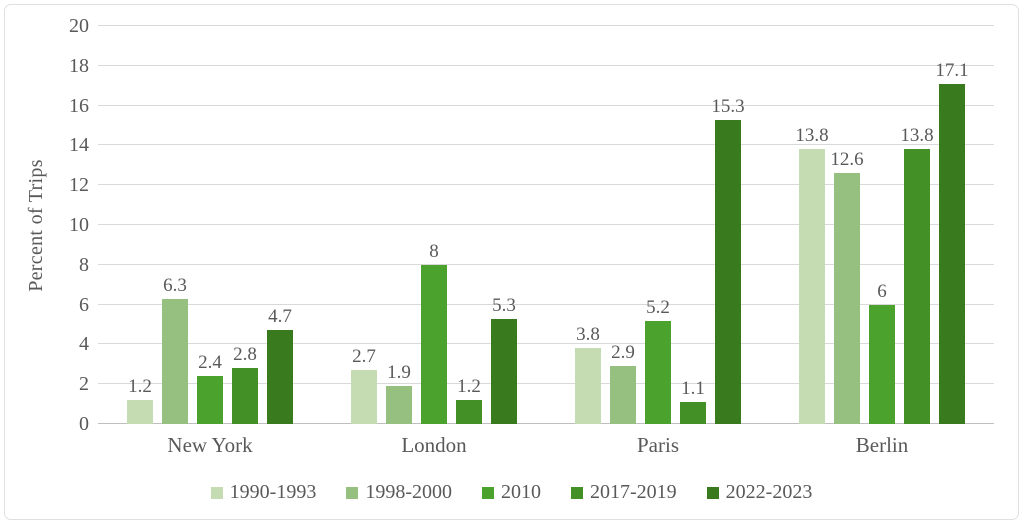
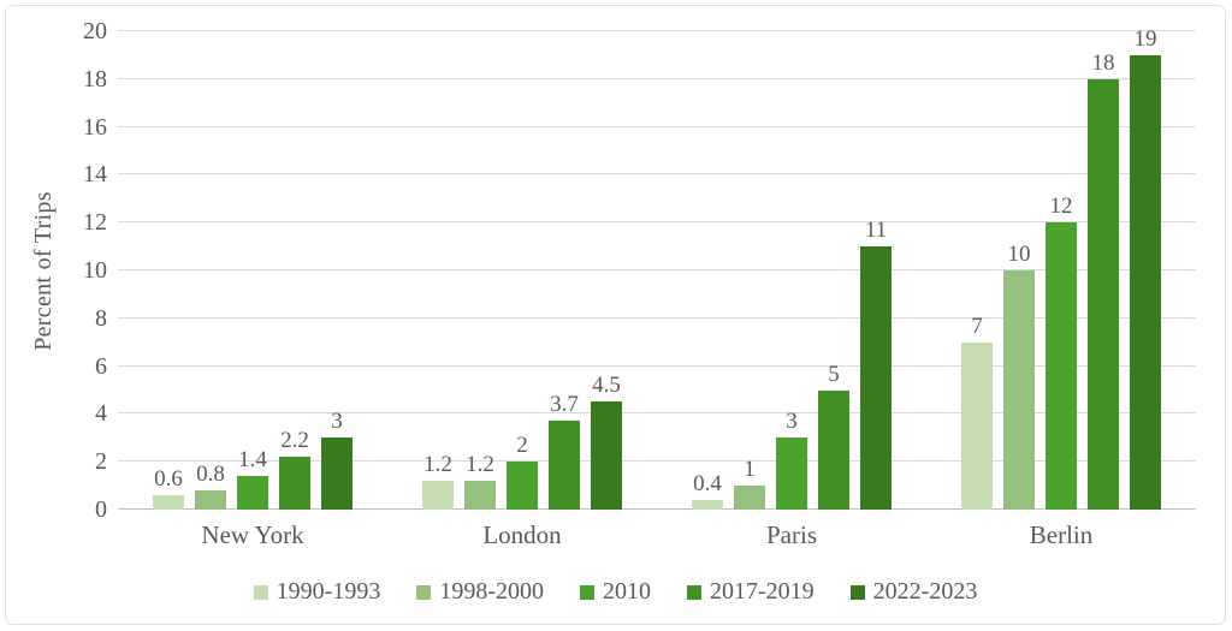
1990-1993/New York: 1.2 -> 0.6
1998-2000/New York: 6.3 -> 0.8
2010/New York: 2.4 -> 1.4
2017-2019/New York: 2.8 -> 2.2
2022-2023/New York: 4.7 -> 3
1990-1993/London: 2.7 -> 1.2
1998-2000/London: 1.9 -> 1.2
2010/London: 8 -> 2
2017-2019/London: 1.2 -> 3.7
2022-2023/London: 5.3 -> 4.5
1990-1993/Paris: 3.8 -> 0.4
1998-2000/Paris: 2.9 -> 1
2010/Paris: 5.2 -> 3
2017-2019/Paris: 1.1 -> 5
2022-2023/Paris: 15.3 -> 11
1990-1993/Berlin: 13.8 -> 7
1998-2000/Berlin: 12.6 -> 10
2010/Berlin: 6 -> 12
2017-2019/Berlin: 13.8 -> 18
2022-2023/Berlin: 17.1 -> 19
